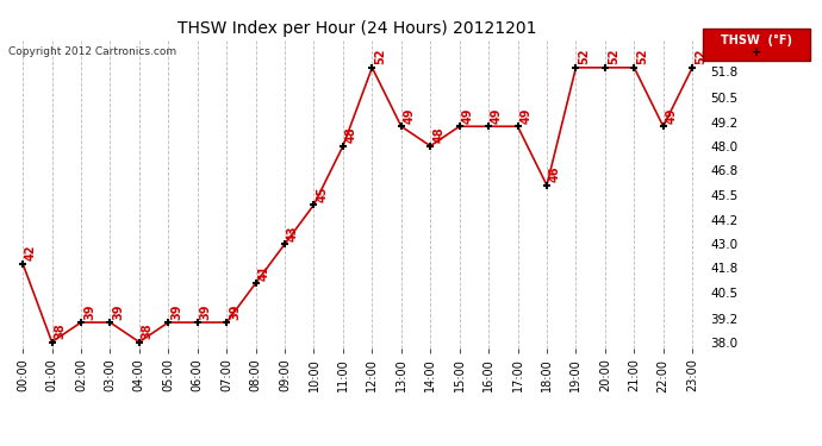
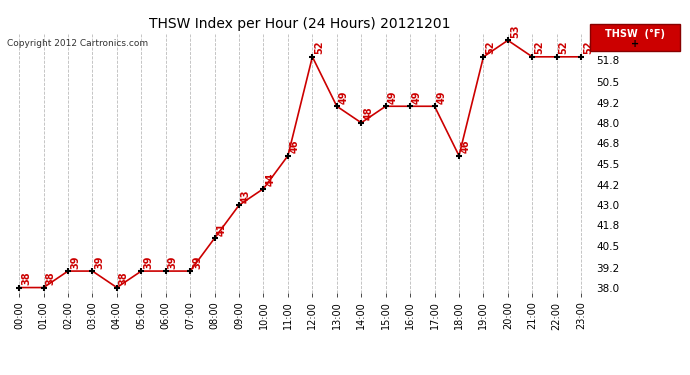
00:00: 42 -> 38
10:00: 45 -> 44
11:00: 48 -> 46
20:00: 52 -> 53
22:00: 49 -> 52
